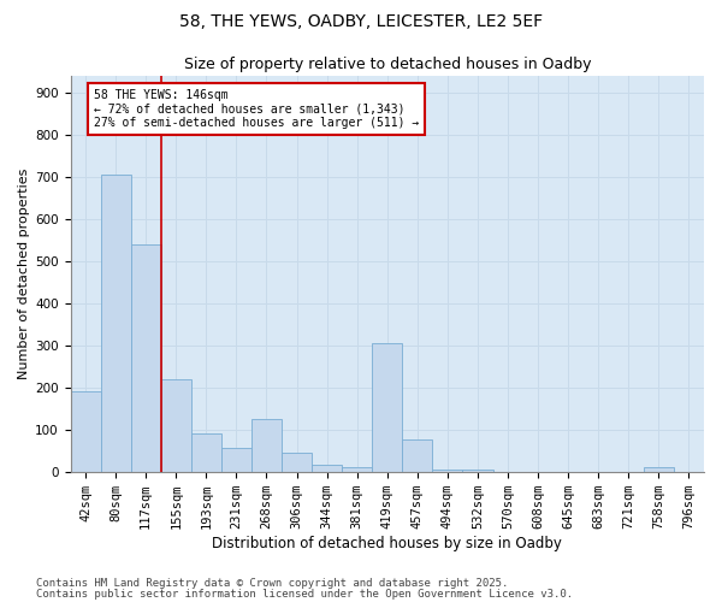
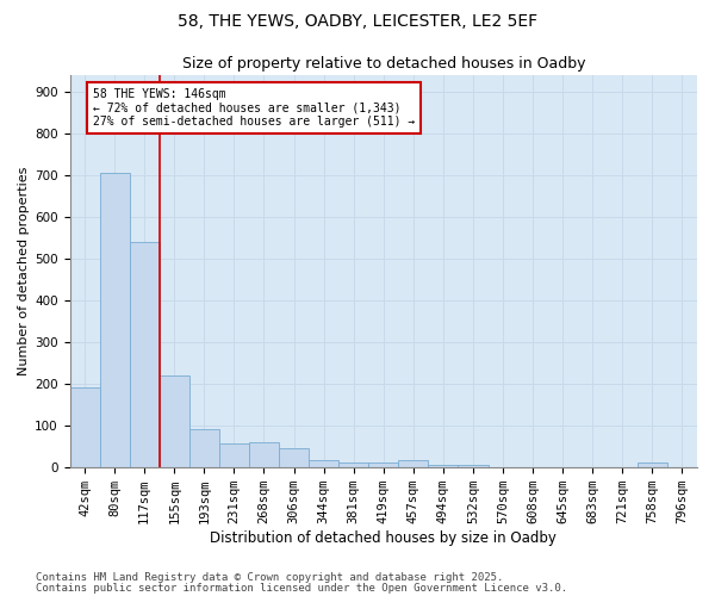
268sqm: 125 -> 60
419sqm: 305 -> 10
457sqm: 75 -> 15
